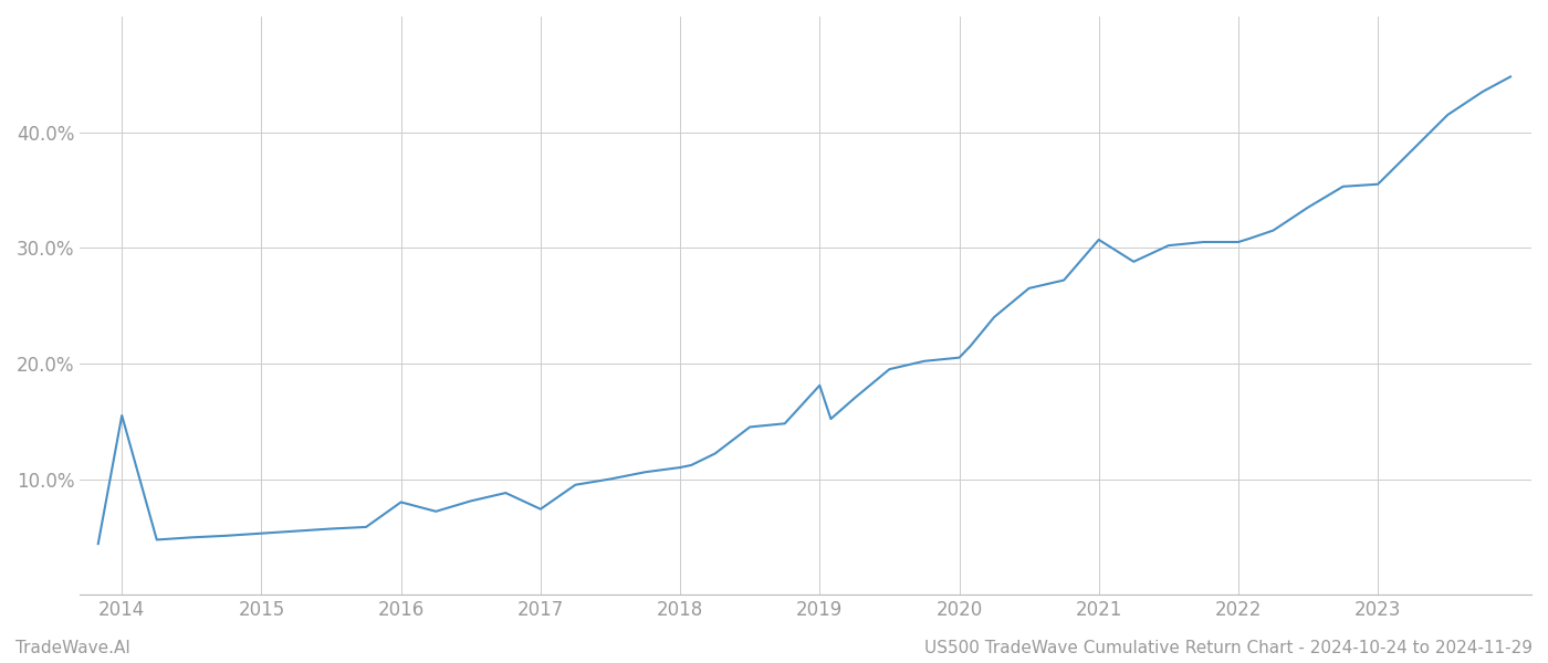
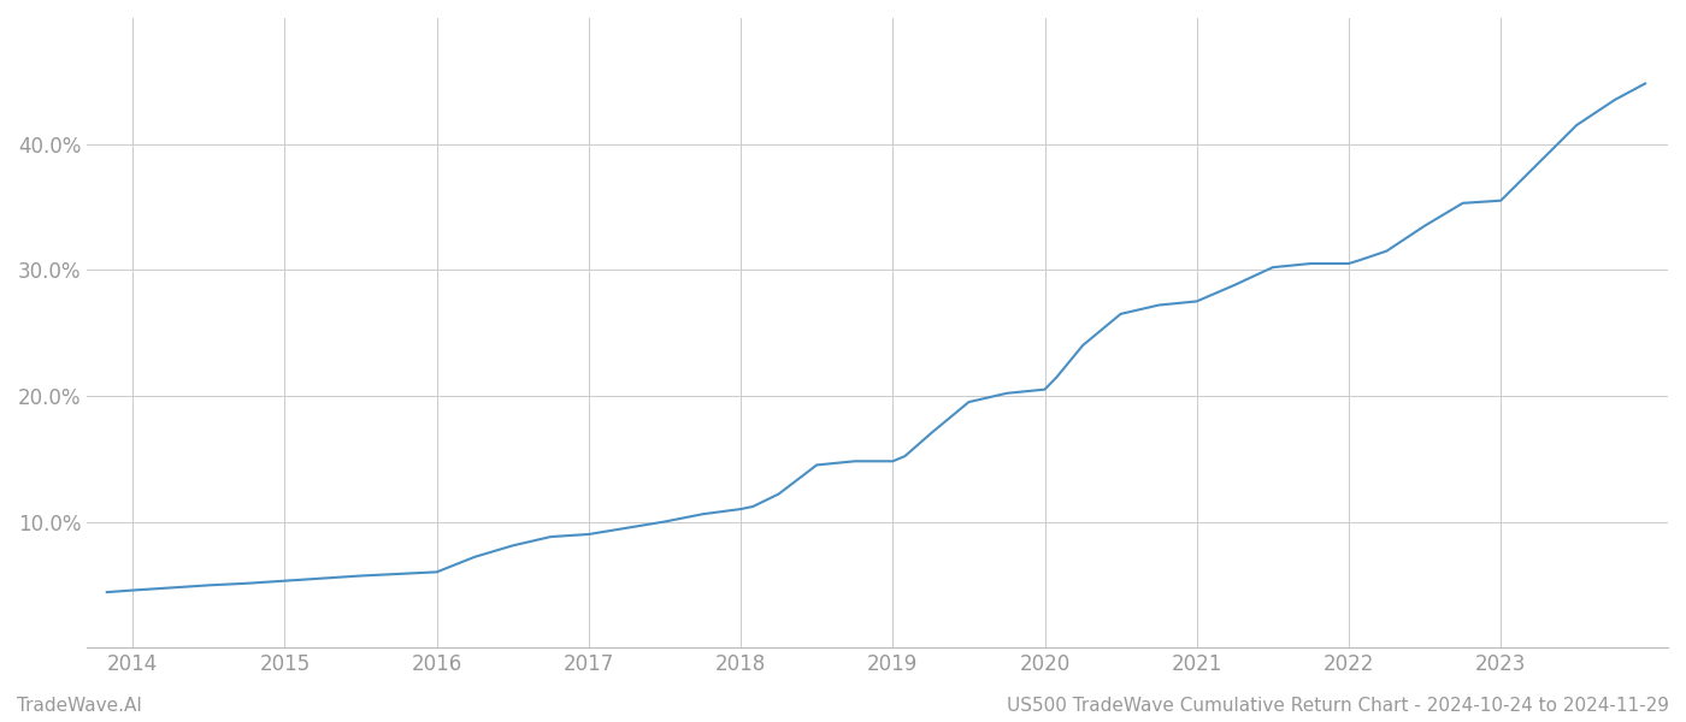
2014: 15.5% -> 4.5%
2016: 8.0% -> 6.0%
2017: 7.4% -> 9.0%
2019: 18.1% -> 14.8%
2021: 30.7% -> 27.5%
